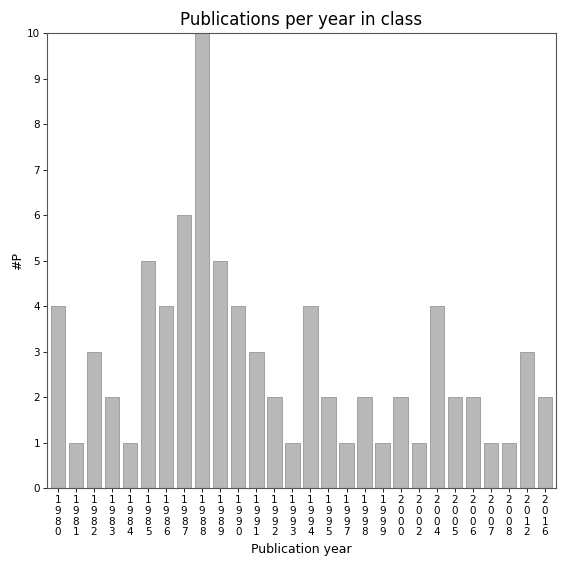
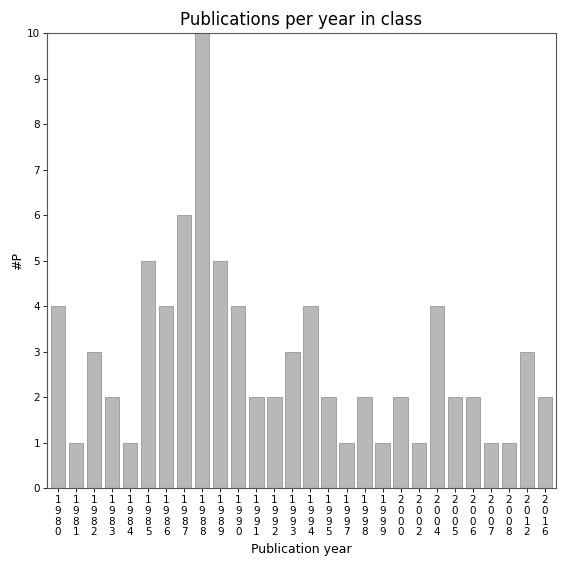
1 9 9 1: 3 -> 2
1 9 9 3: 1 -> 3
